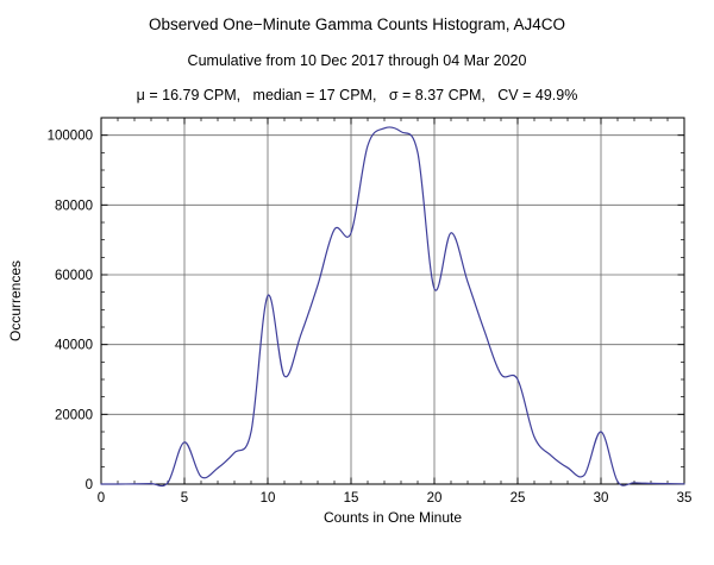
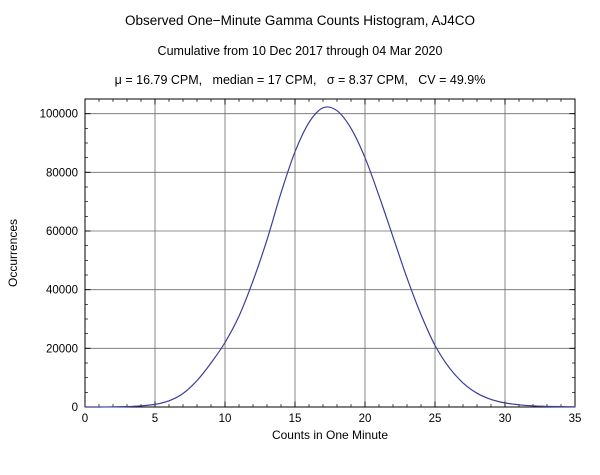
5: 12000 -> 1000
10: 54000 -> 22000
15: 72000 -> 87000
20: 56000 -> 85000
25: 30000 -> 21000
30: 15000 -> 1000
